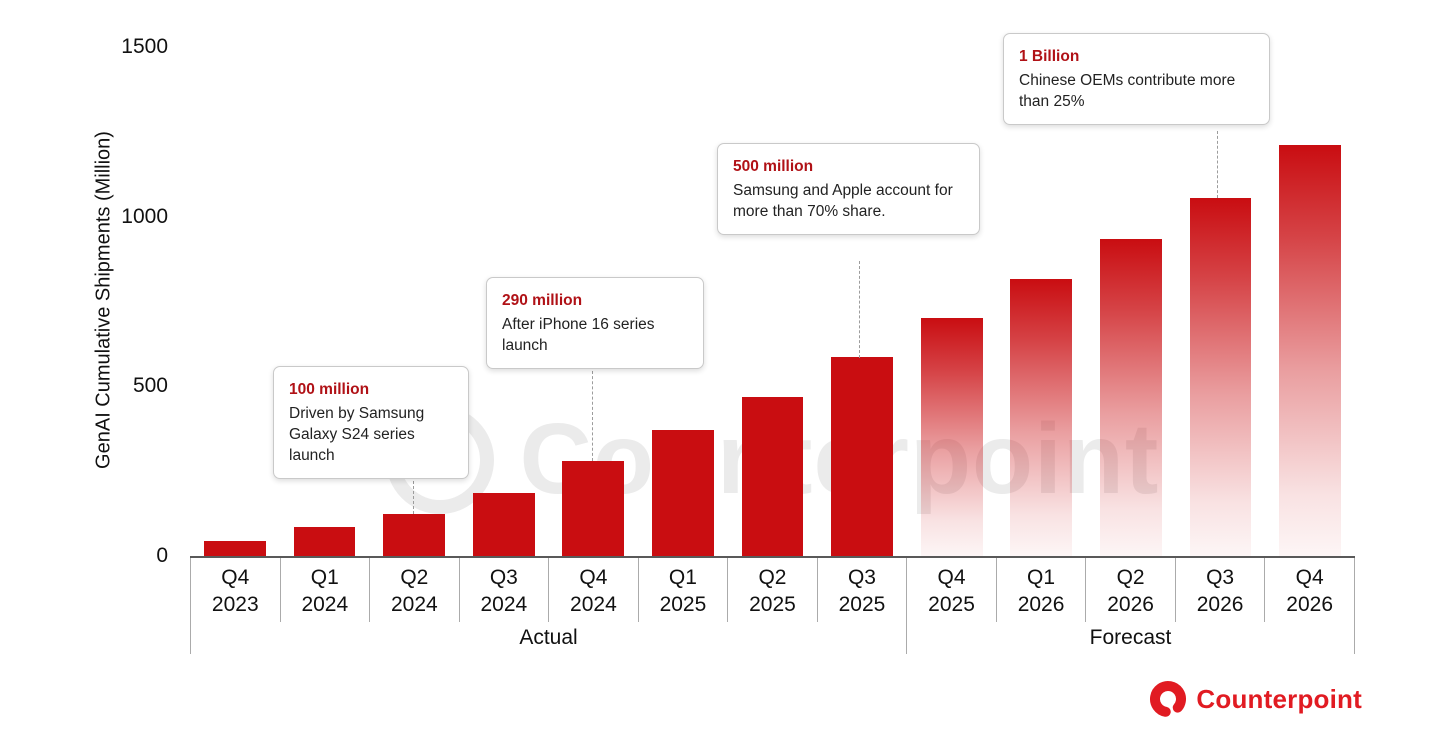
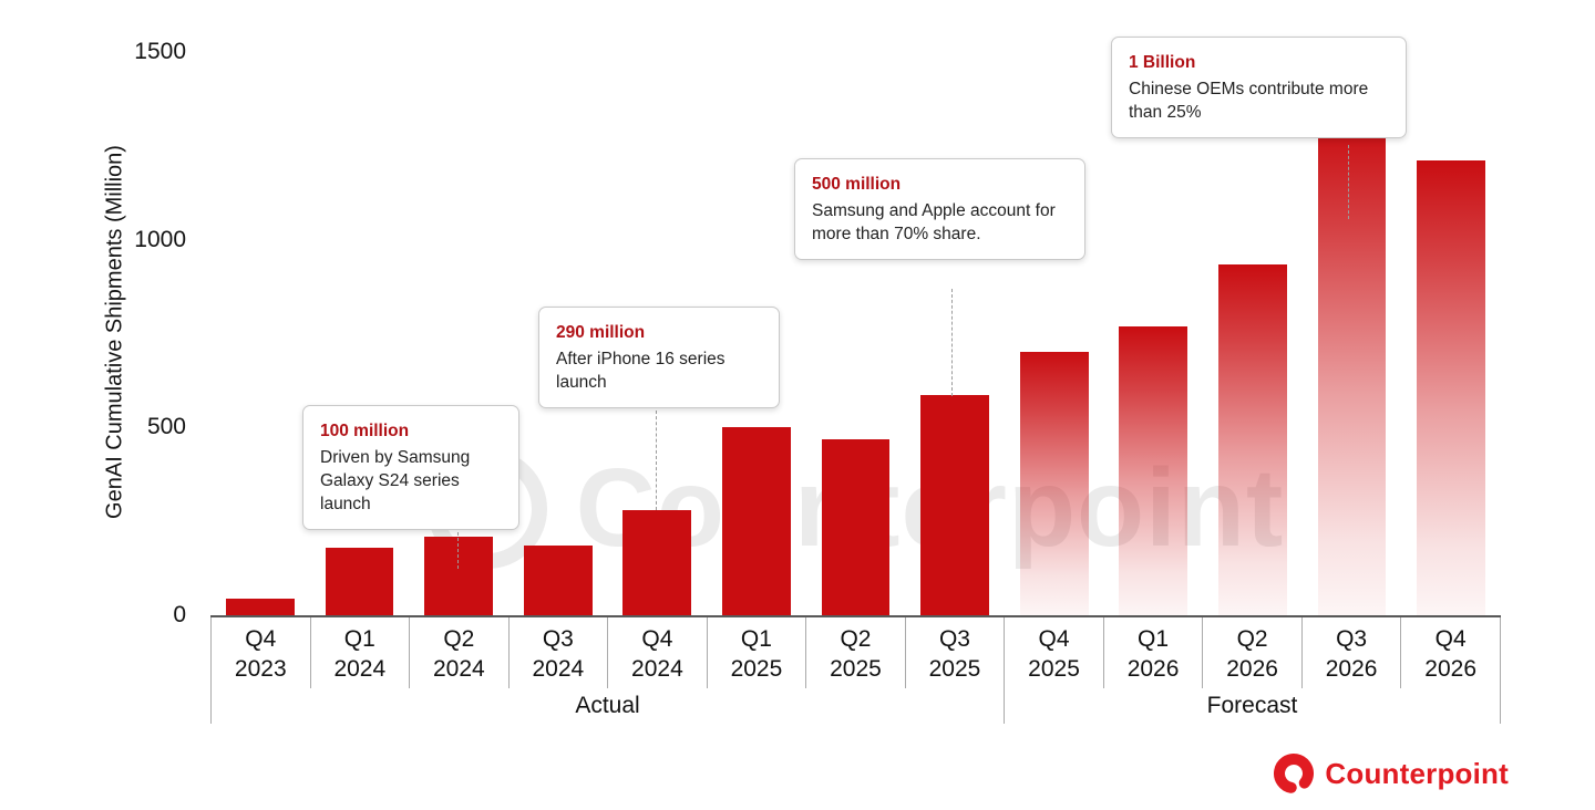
Q1 2024: 80 -> 180
Q2 2024: 120 -> 210
Q1 2025: 370 -> 500
Q1 2026: 820 -> 770
Q3 2026: 1060 -> 1310
